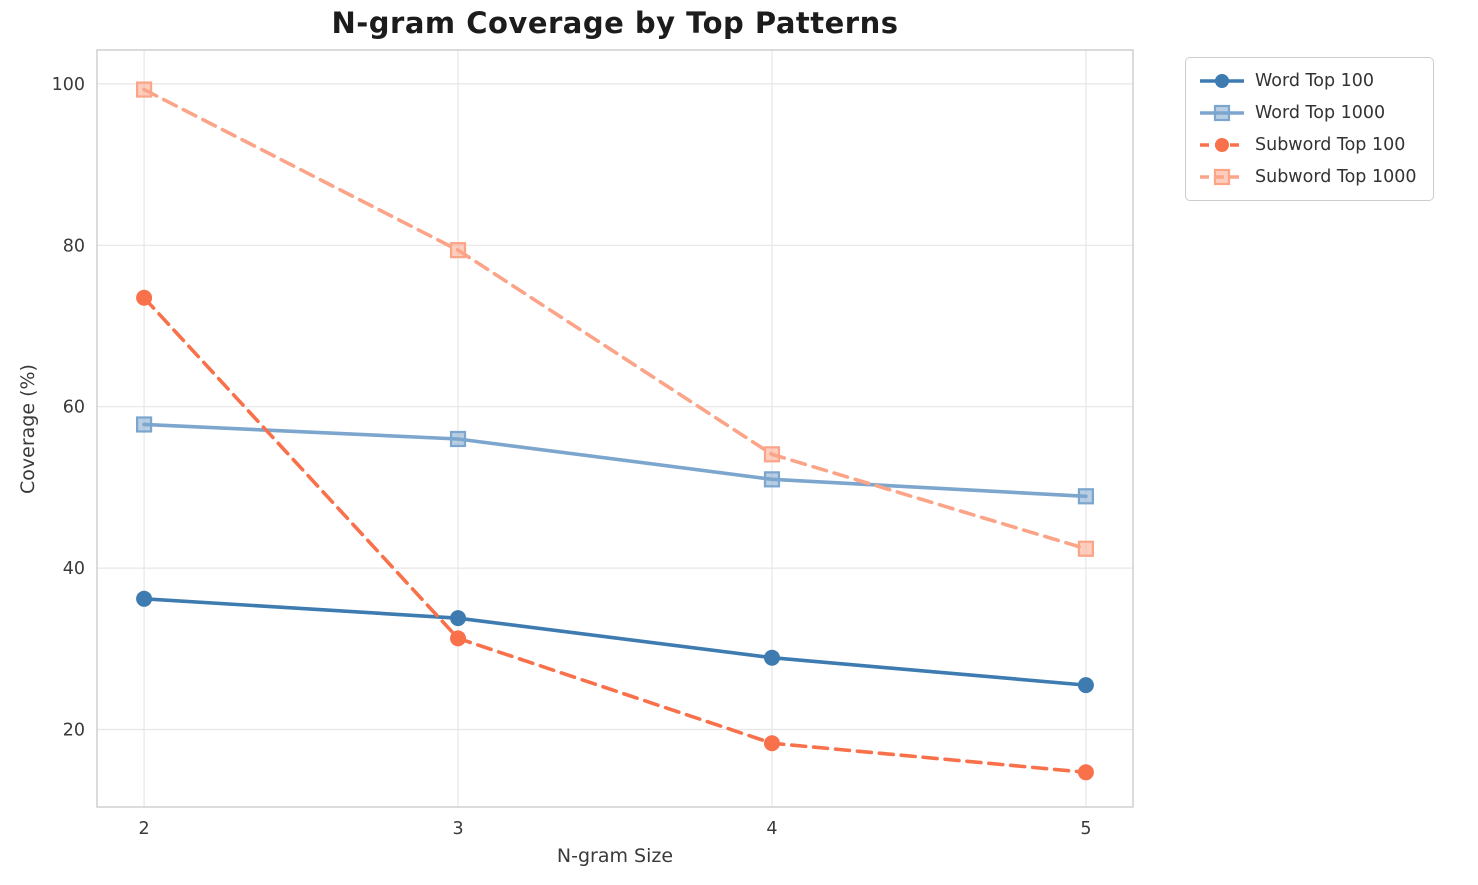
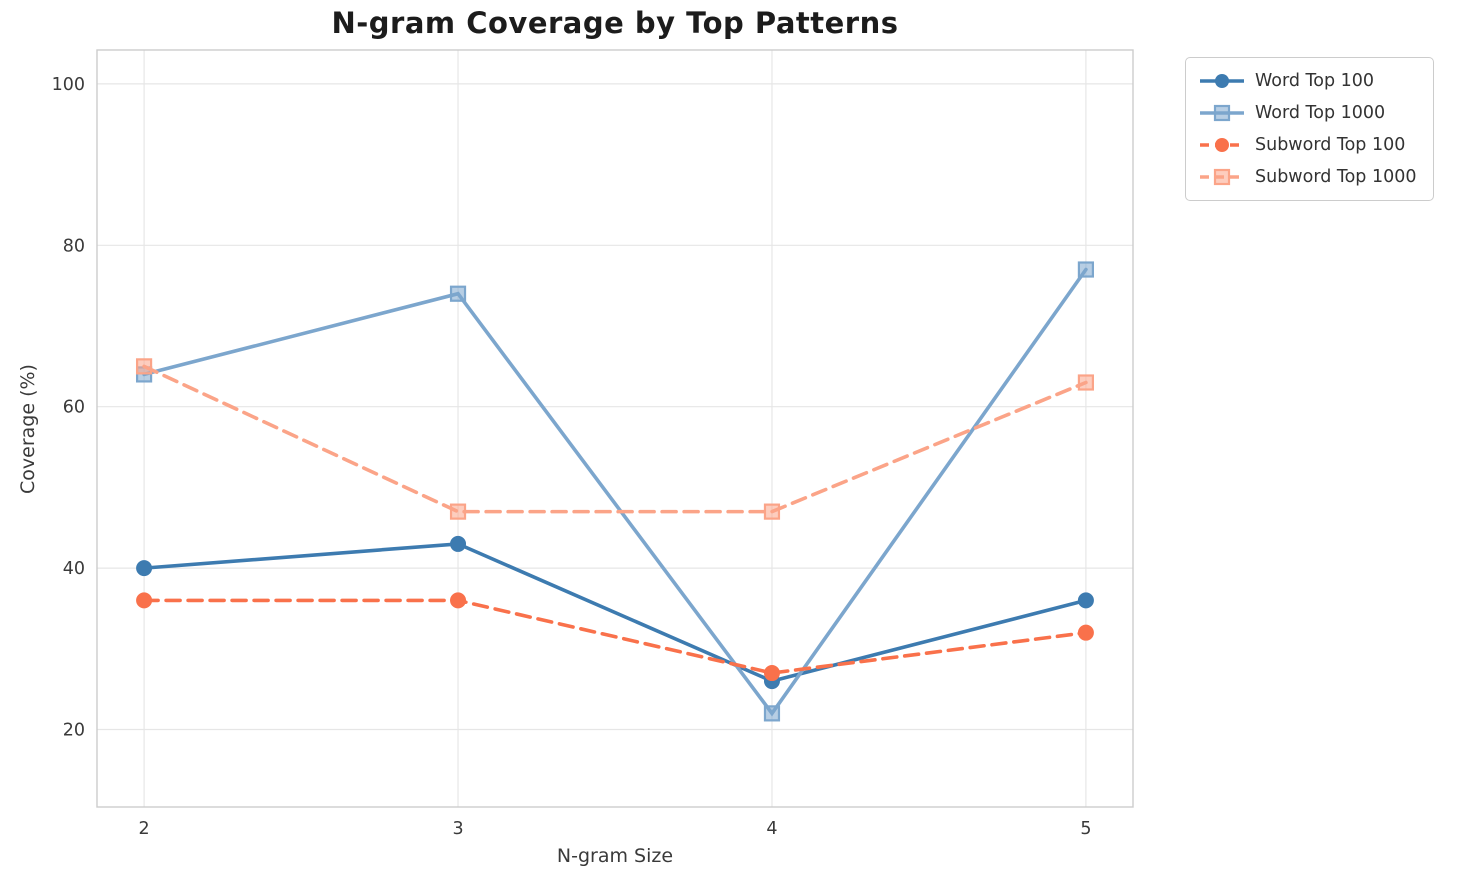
Word Top 100/2: 36 -> 40
Word Top 1000/2: 58 -> 64
Subword Top 100/2: 74 -> 36
Subword Top 1000/2: 99 -> 65
Word Top 100/3: 34 -> 43
Word Top 1000/3: 56 -> 74
Subword Top 100/3: 31 -> 36
Subword Top 1000/3: 79 -> 47
Word Top 100/4: 29 -> 26
Word Top 1000/4: 51 -> 22
Subword Top 100/4: 18 -> 27
Subword Top 1000/4: 54 -> 47
Word Top 100/5: 26 -> 36
Word Top 1000/5: 49 -> 77
Subword Top 100/5: 15 -> 32
Subword Top 1000/5: 42 -> 63
